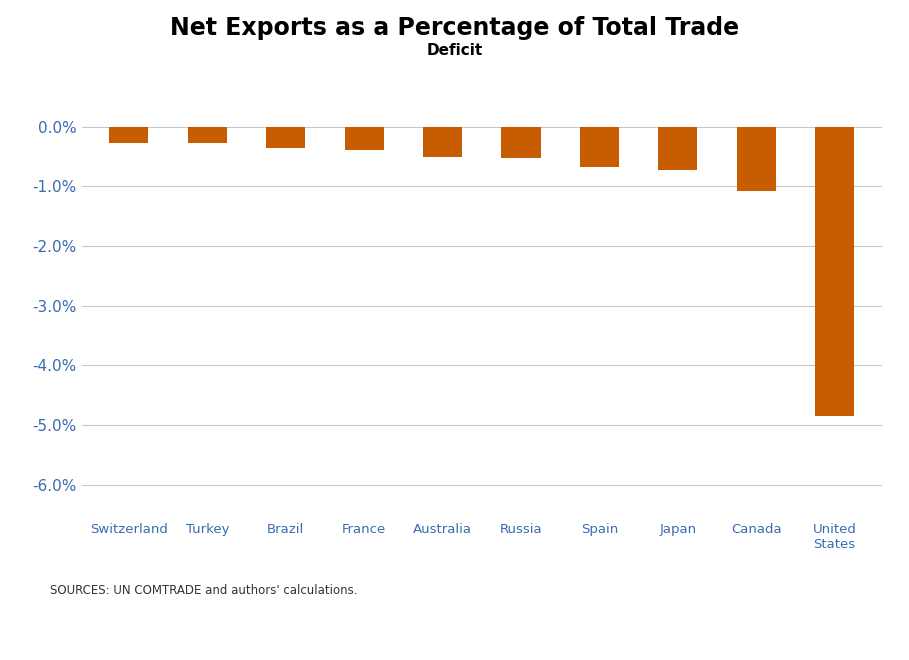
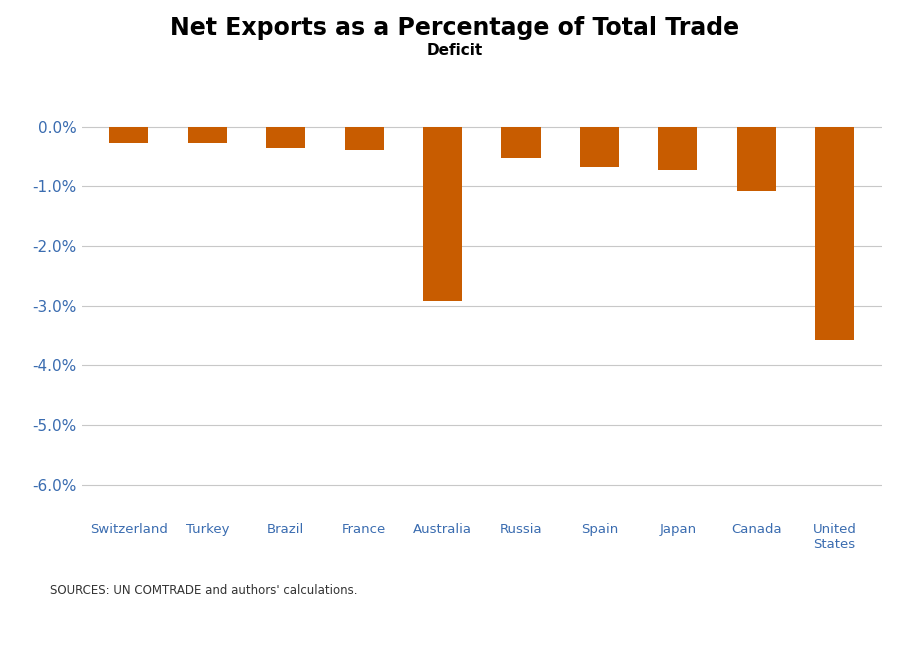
Australia: -0.51% -> -2.92%
United States: -4.85% -> -3.58%
